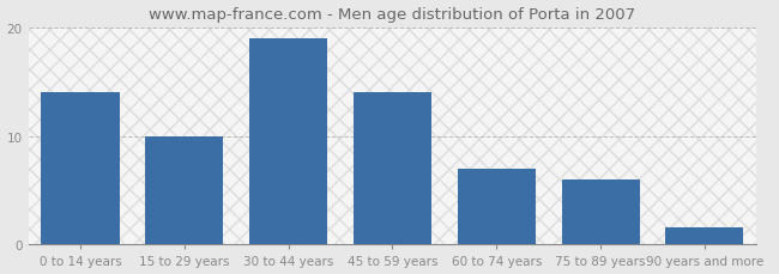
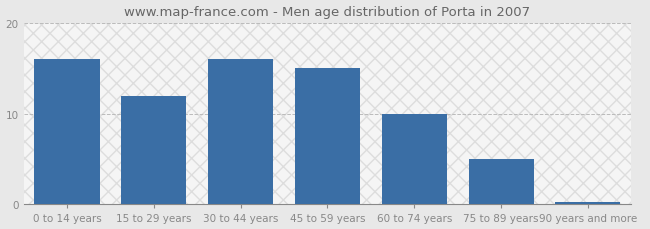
0 to 14 years: 14.0 -> 16.0
15 to 29 years: 10.0 -> 12.0
30 to 44 years: 19.0 -> 16.0
45 to 59 years: 14.0 -> 15.0
60 to 74 years: 7.0 -> 10.0
75 to 89 years: 6.0 -> 5.0
90 years and more: 1.6 -> 0.3
